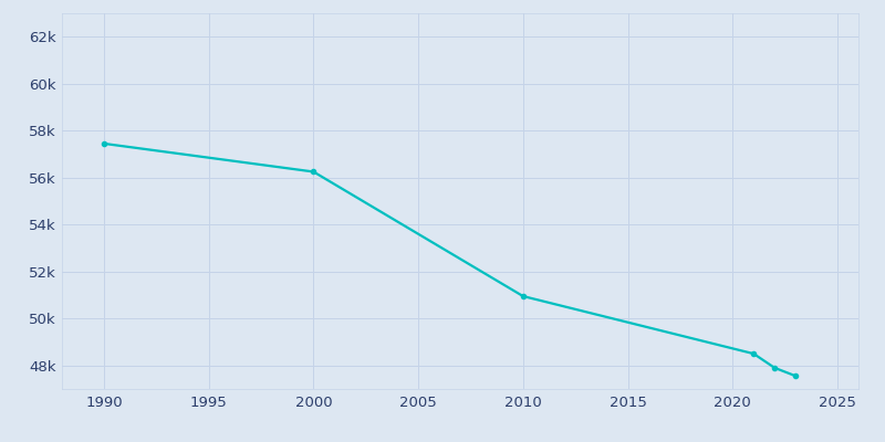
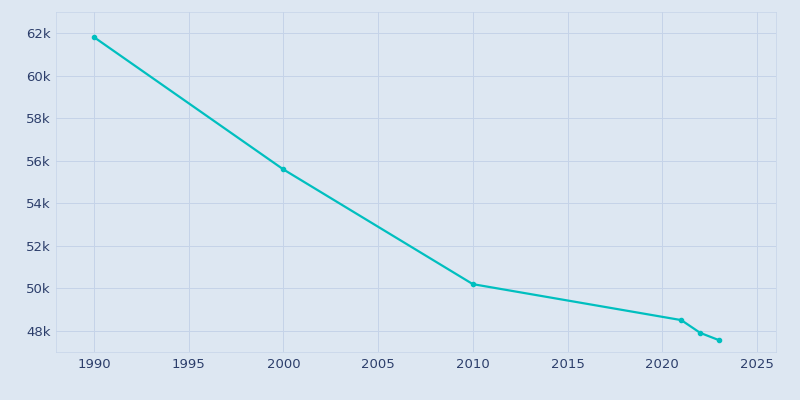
1990: 57.45k -> 61.82k
2000: 56.25k -> 55.59k
2010: 50.95k -> 50.19k
